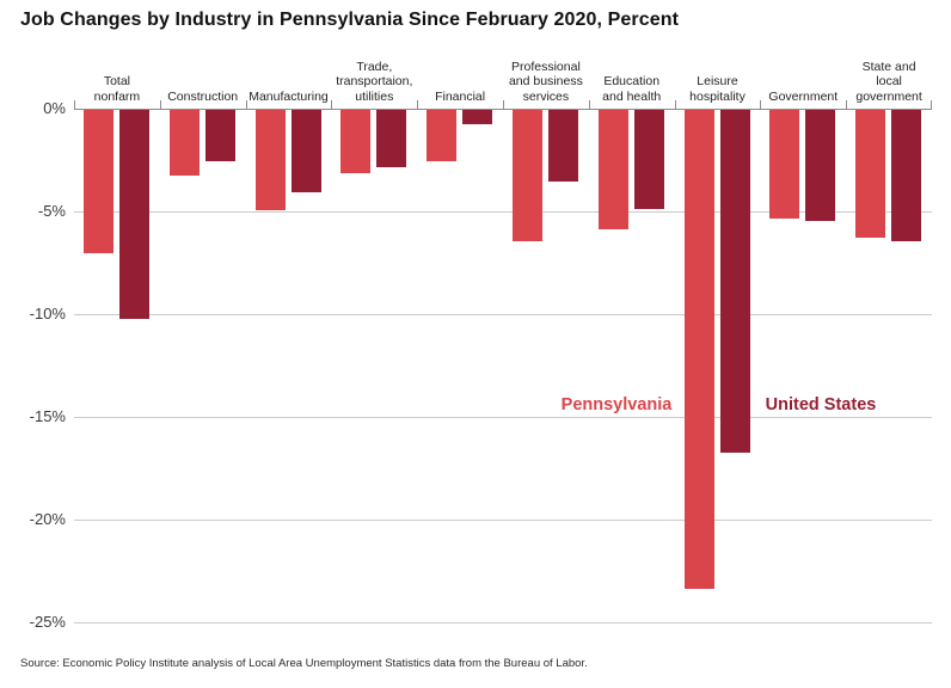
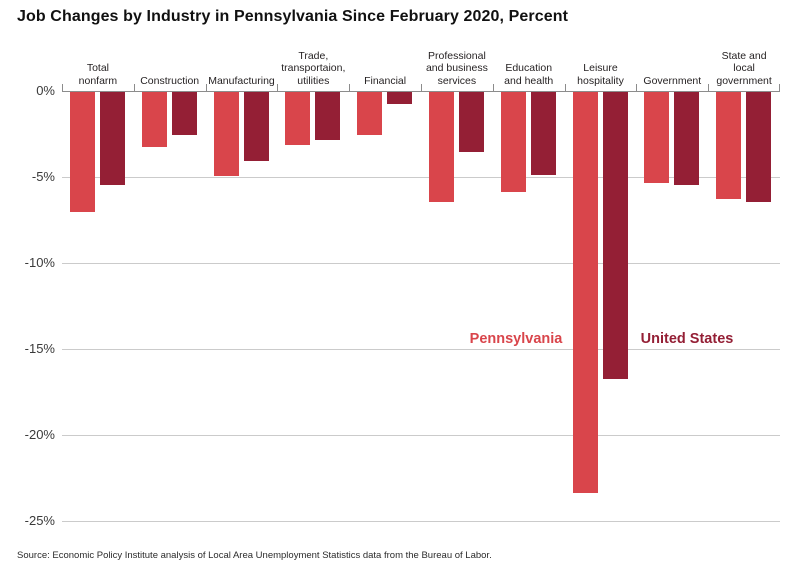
United States/Total nonfarm: -10.2% -> -5.4%
